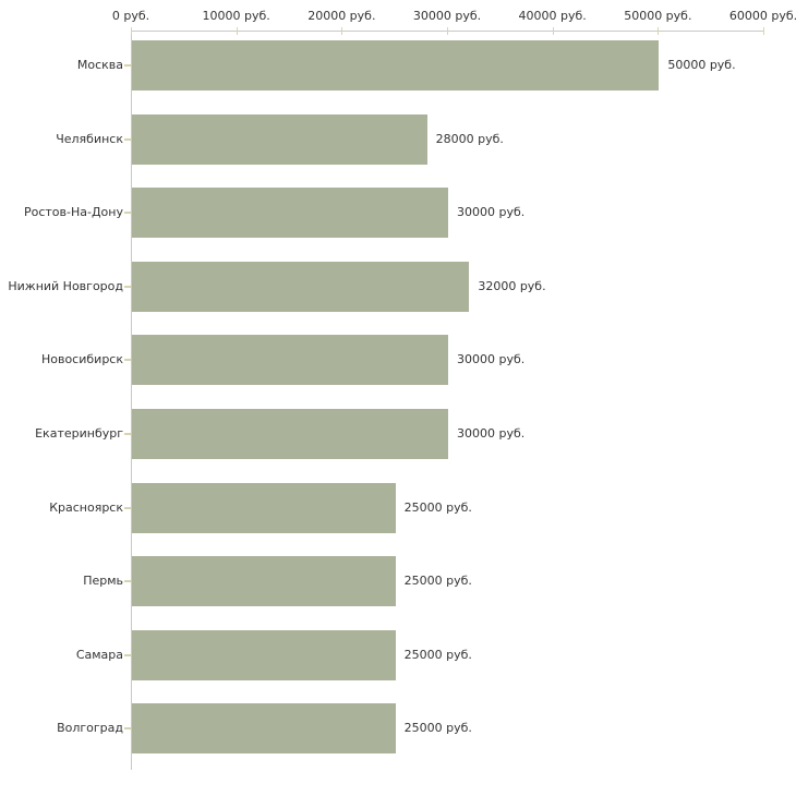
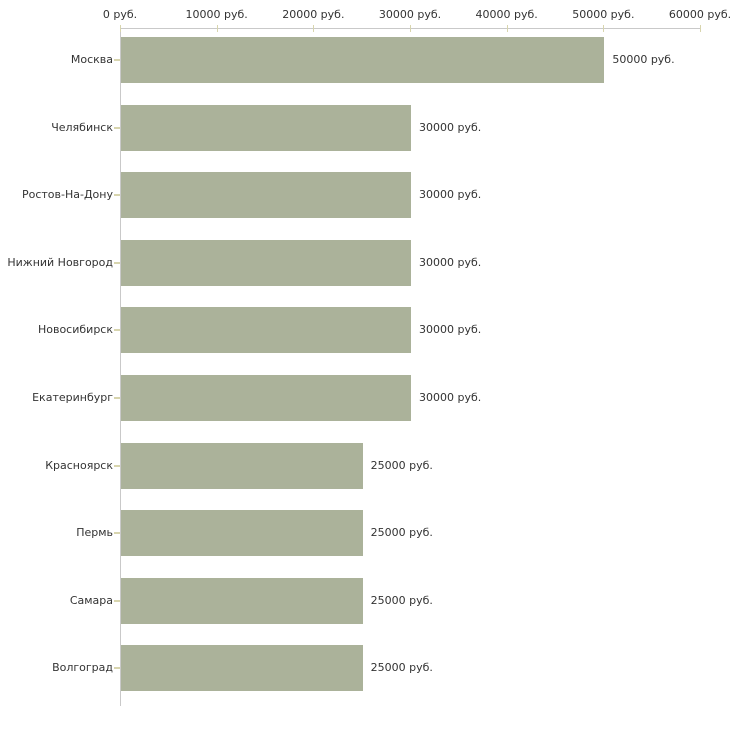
Челябинск: 28000 -> 30000
Нижний Новгород: 32000 -> 30000
